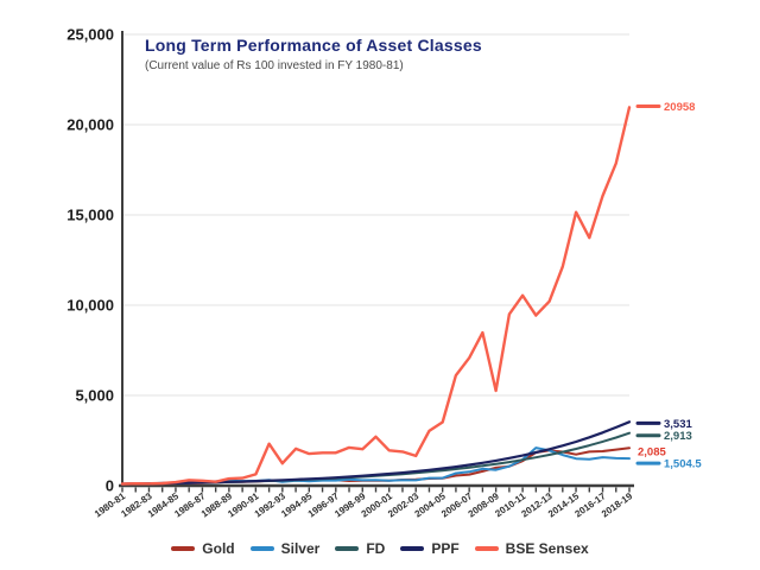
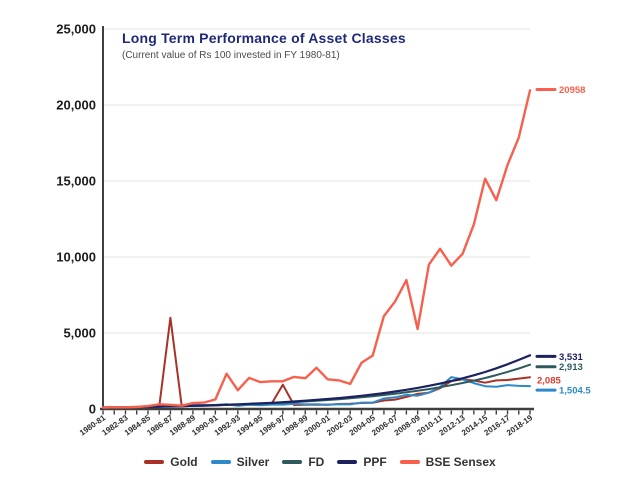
Gold/1986-87: 200 -> 6000
Gold/1996-97: 300 -> 1600
